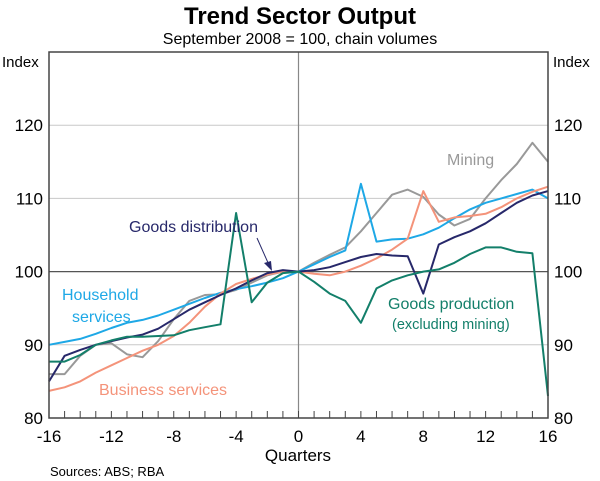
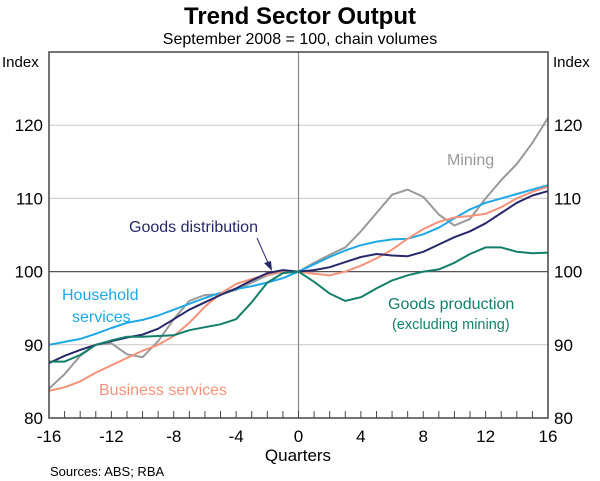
Mining/-16: 86 -> 84
Goods distribution/-16: 85 -> 88
Goods production (excluding mining)/-4: 108 -> 94
Household services/4: 112 -> 104
Goods production (excluding mining)/4: 93 -> 96
Business services/8: 111 -> 106
Goods distribution/8: 97 -> 103
Mining/16: 115 -> 121
Household services/16: 110 -> 112
Goods production (excluding mining)/16: 83 -> 103
